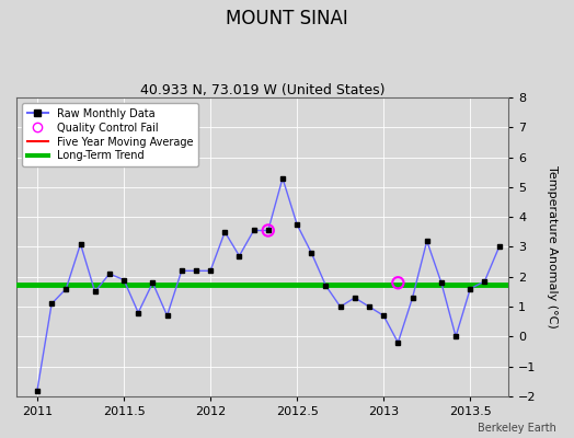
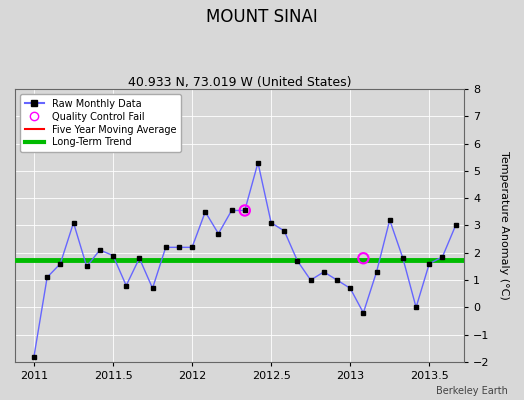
Raw Monthly Data/2012.5: 3.75 -> 3.10
